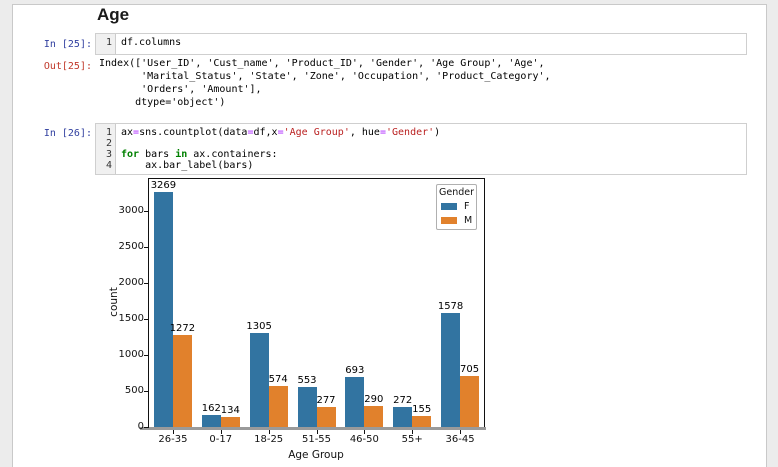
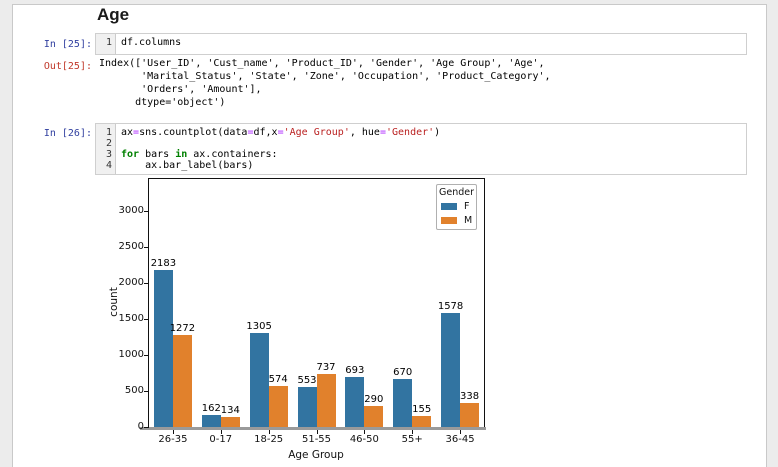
F/26-35: 3269 -> 2183
M/51-55: 277 -> 737
F/55+: 272 -> 670
M/36-45: 705 -> 338
